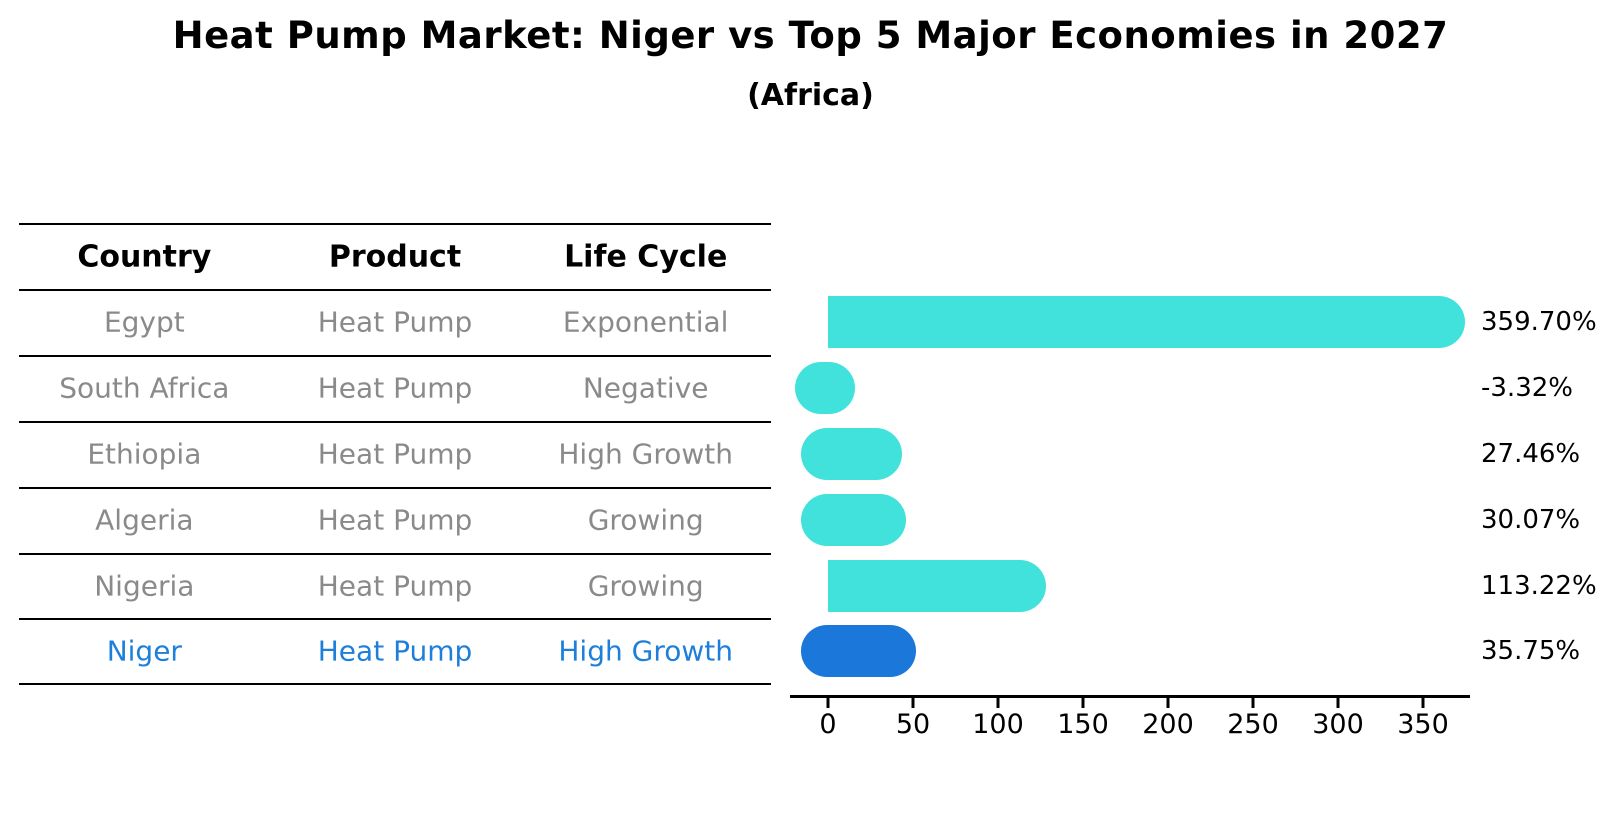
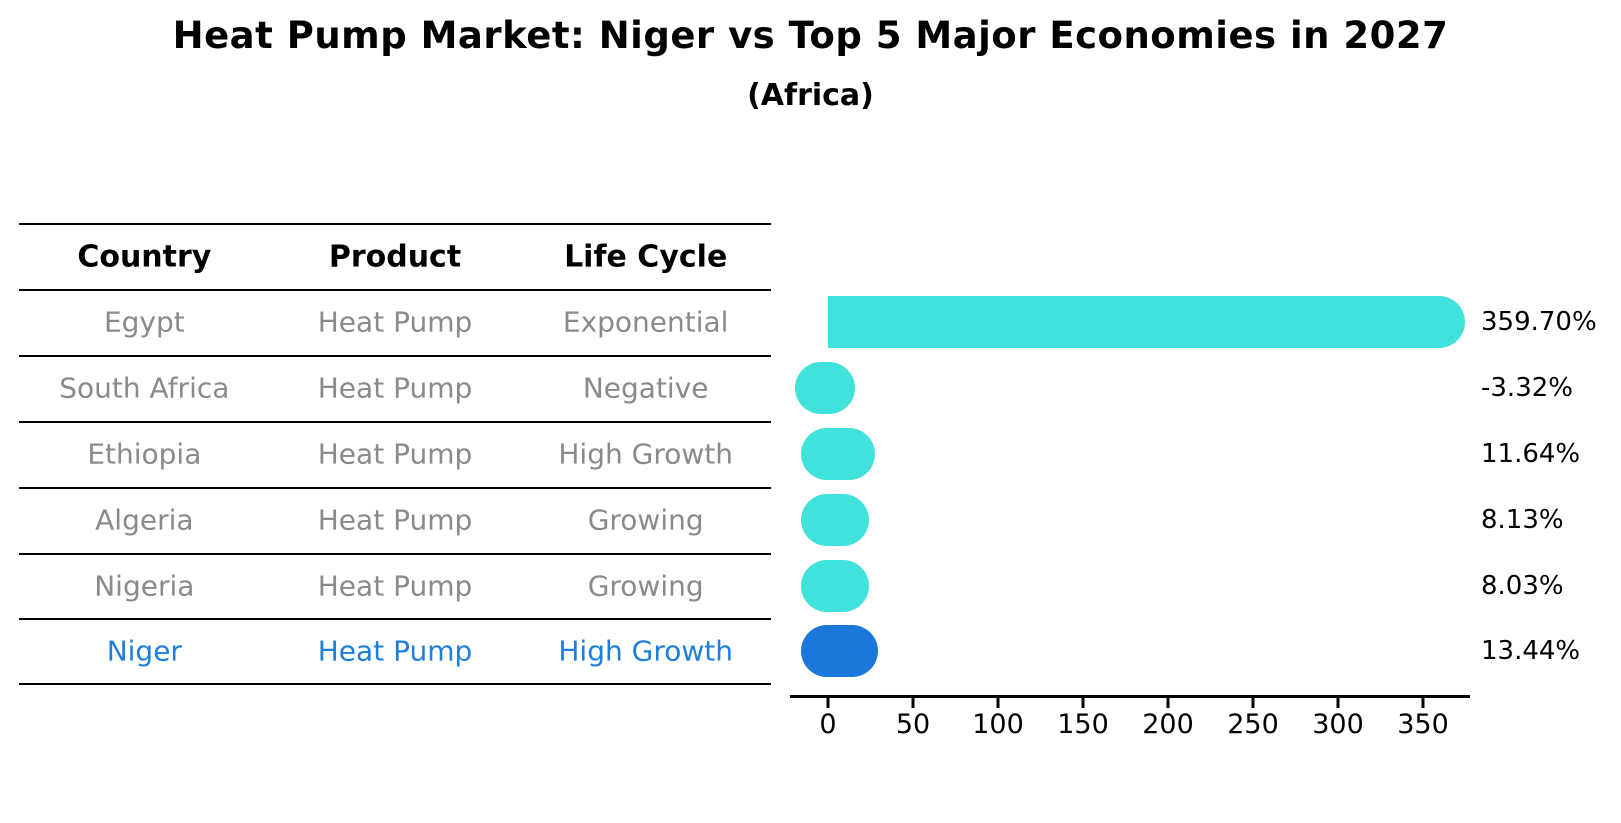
Ethiopia: 27.46% -> 11.64%
Algeria: 30.07% -> 8.13%
Nigeria: 113.22% -> 8.03%
Niger: 35.75% -> 13.44%
